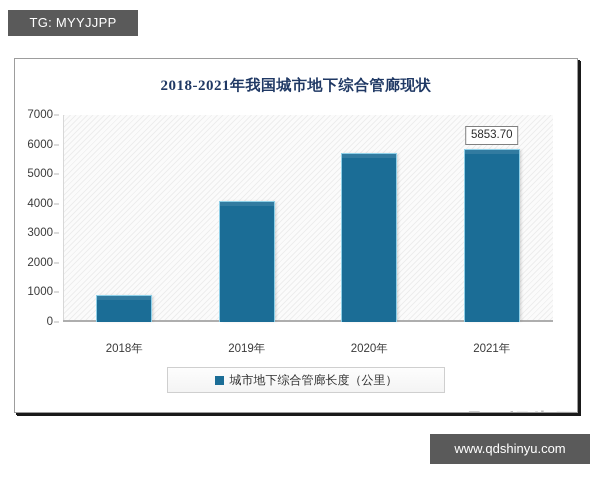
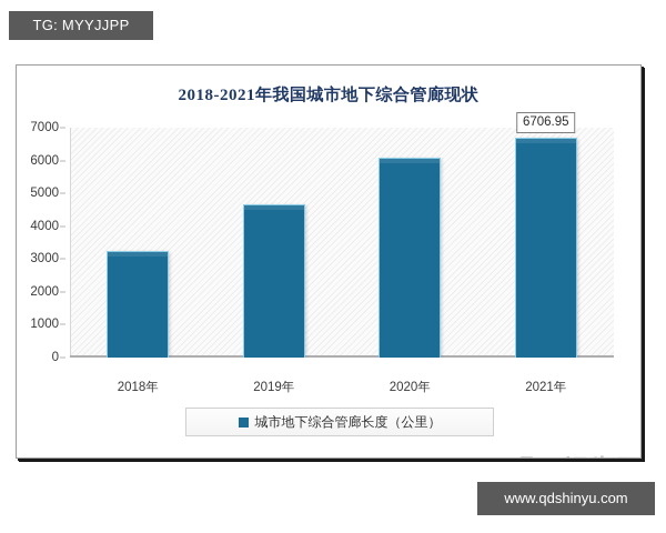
2018年: 900 -> 3200
2019年: 4100 -> 4700
2020年: 5700 -> 6100
2021年: 5853.70 -> 6706.95
